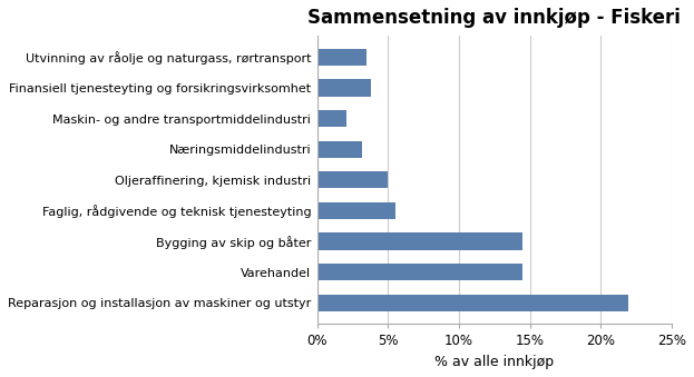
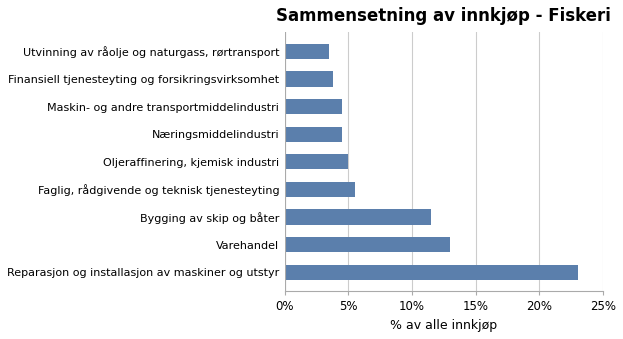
Maskin- og andre transportmiddelindustri: 2.1% -> 4.5%
Næringsmiddelindustri: 3.2% -> 4.5%
Bygging av skip og båter: 14.5% -> 11.5%
Varehandel: 14.5% -> 13.0%
Reparasjon og installasjon av maskiner og utstyr: 21.9% -> 23.0%
